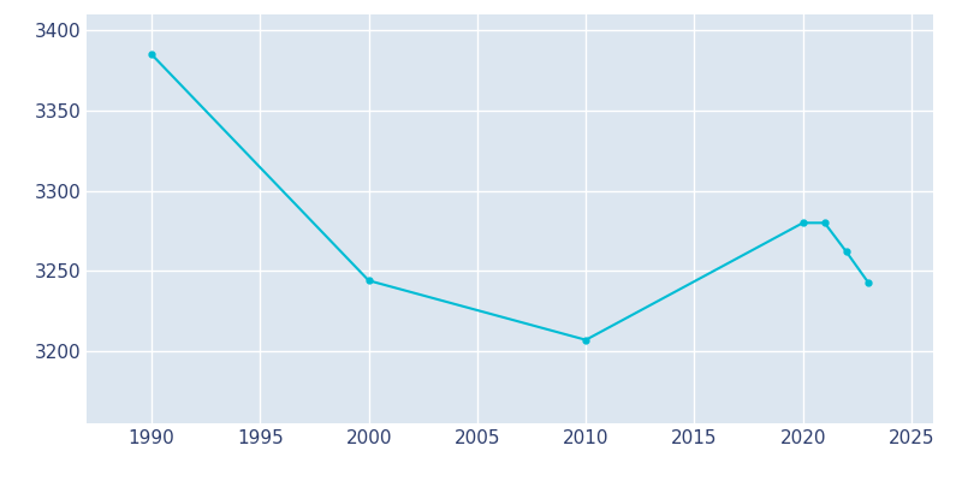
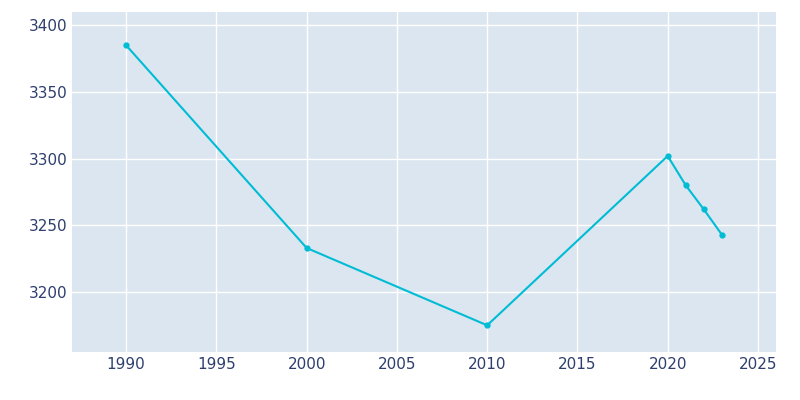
2000: 3244 -> 3233
2010: 3207 -> 3175
2020: 3280 -> 3302
